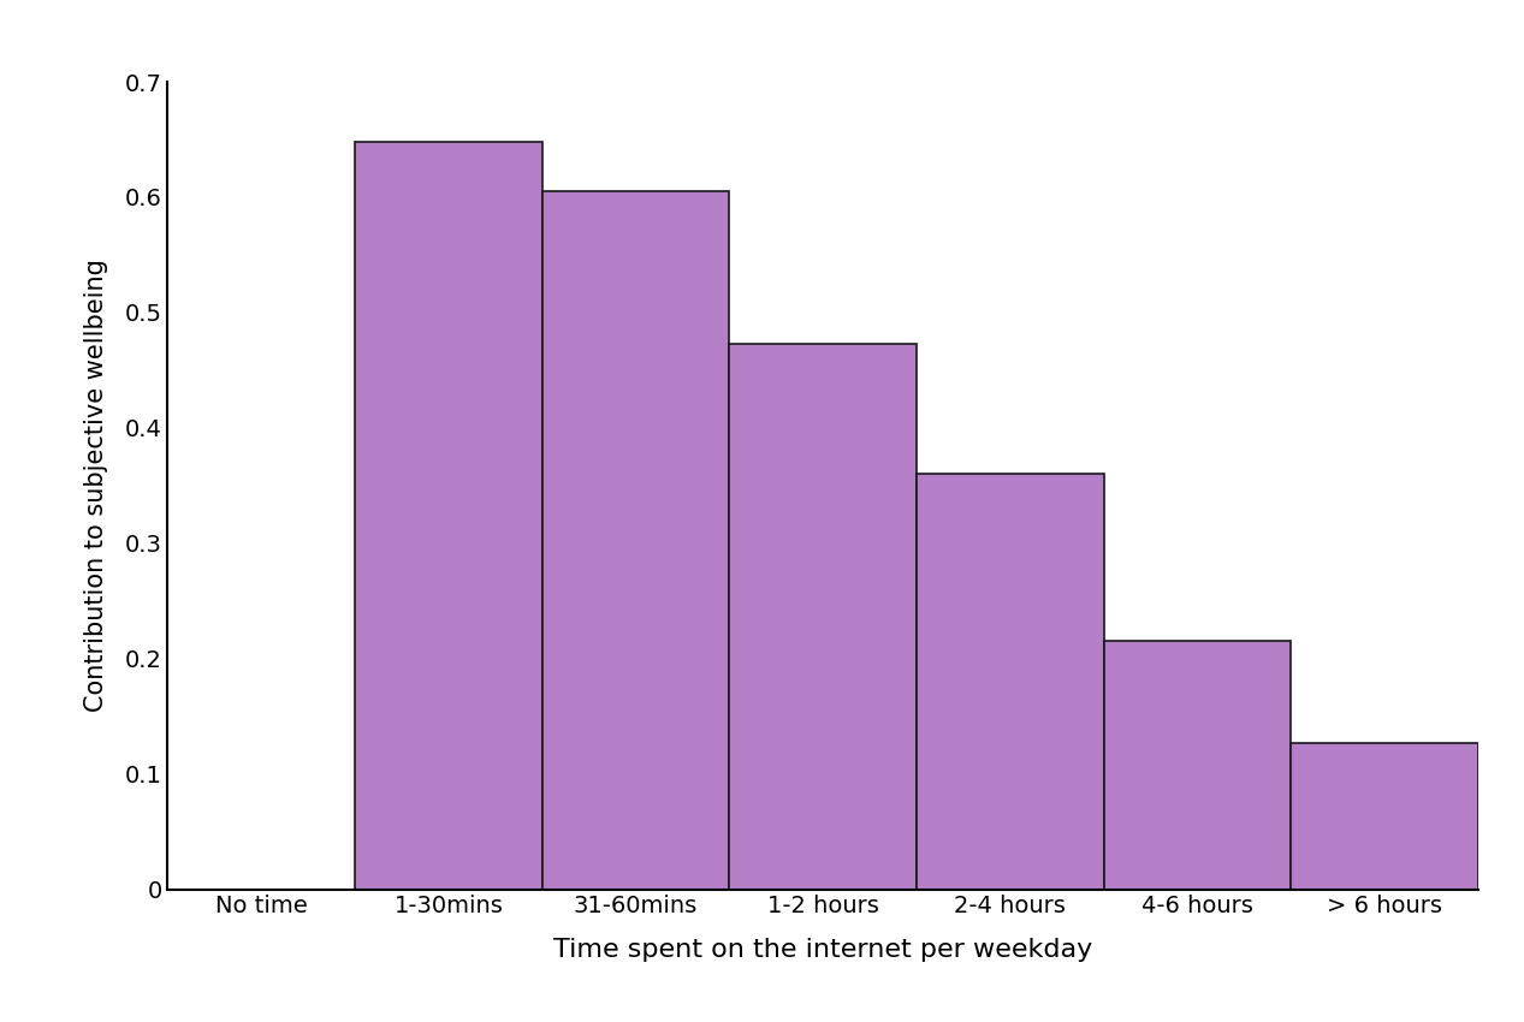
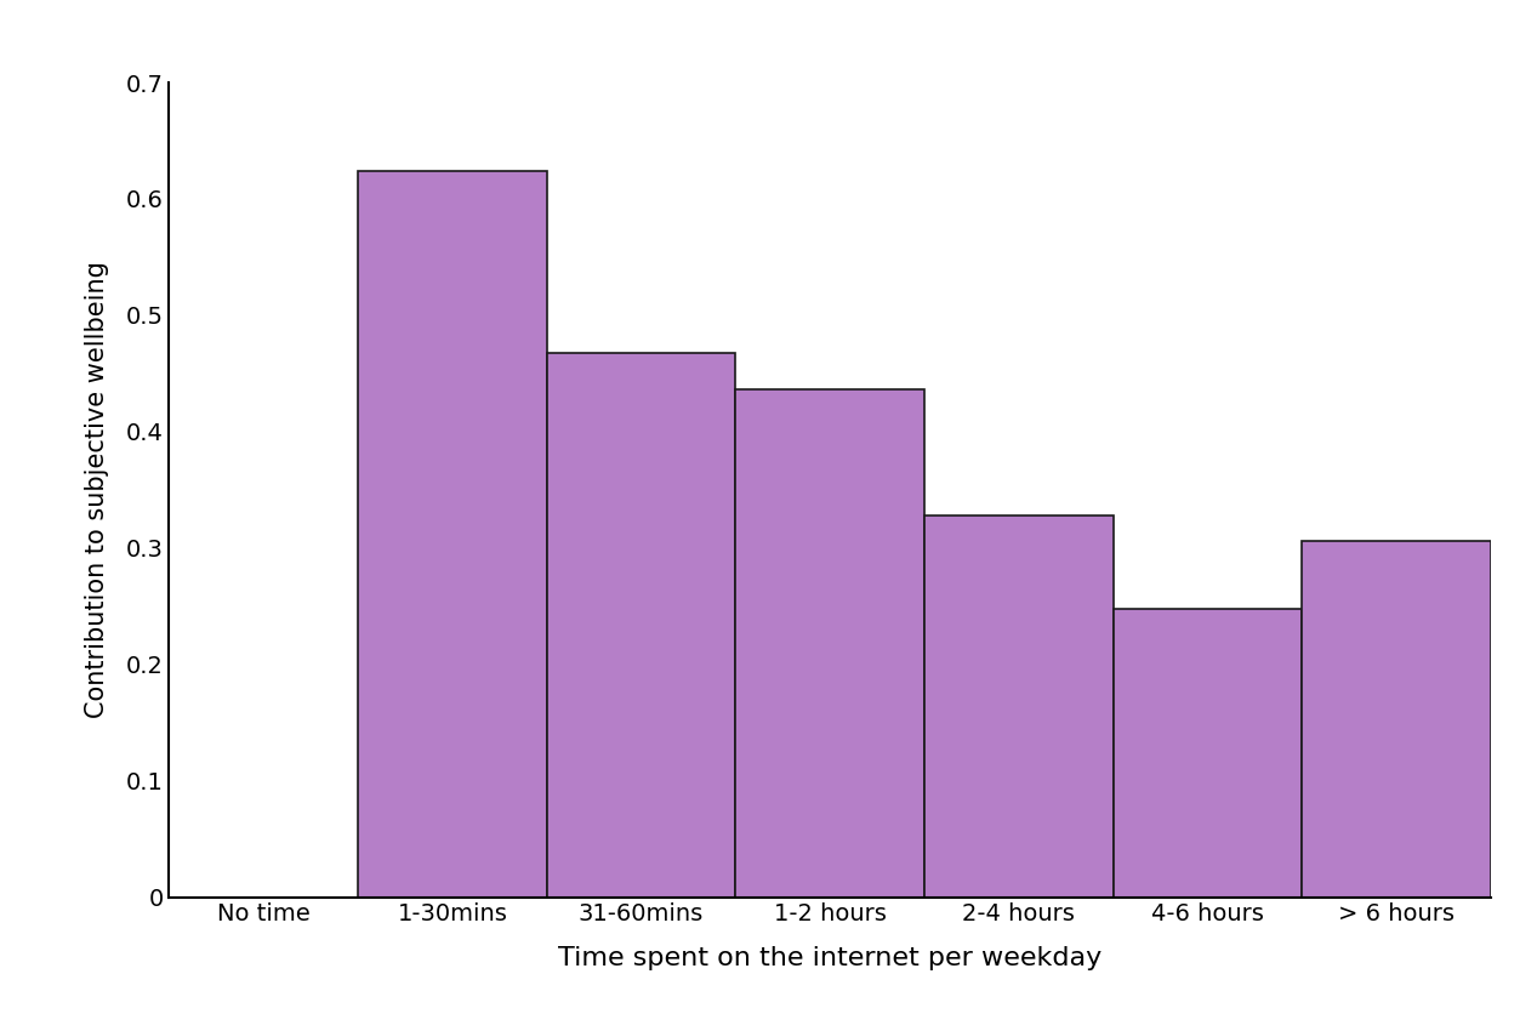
1-30mins: 0.648 -> 0.624
31-60mins: 0.605 -> 0.468
1-2 hours: 0.473 -> 0.436
2-4 hours: 0.360 -> 0.328
4-6 hours: 0.215 -> 0.248
> 6 hours: 0.127 -> 0.306
